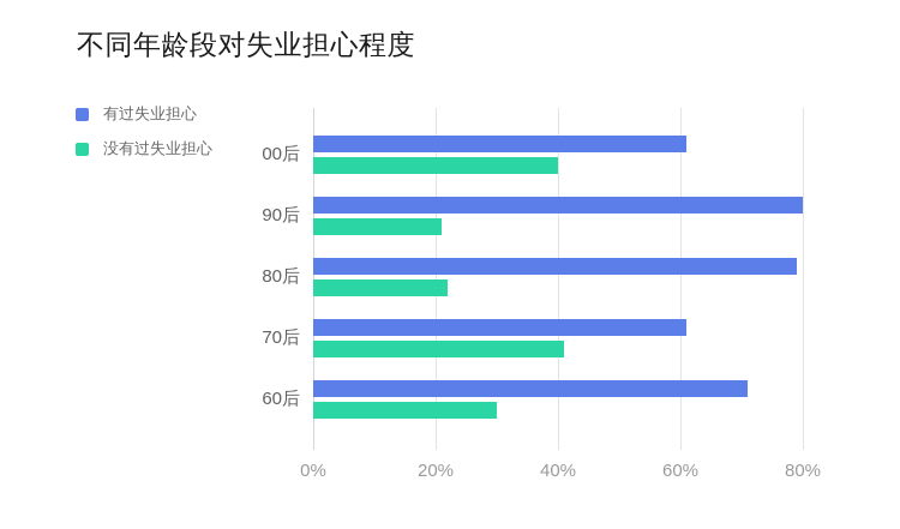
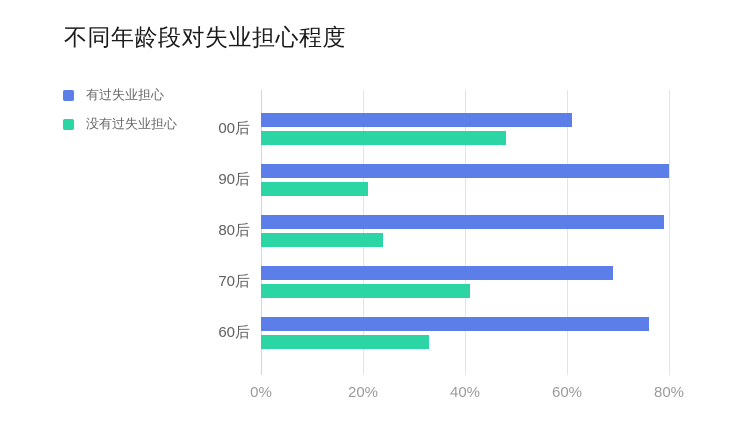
没有过失业担心/00后: 40% -> 48%
没有过失业担心/80后: 22% -> 24%
有过失业担心/70后: 61% -> 69%
有过失业担心/60后: 71% -> 76%
没有过失业担心/60后: 30% -> 33%
